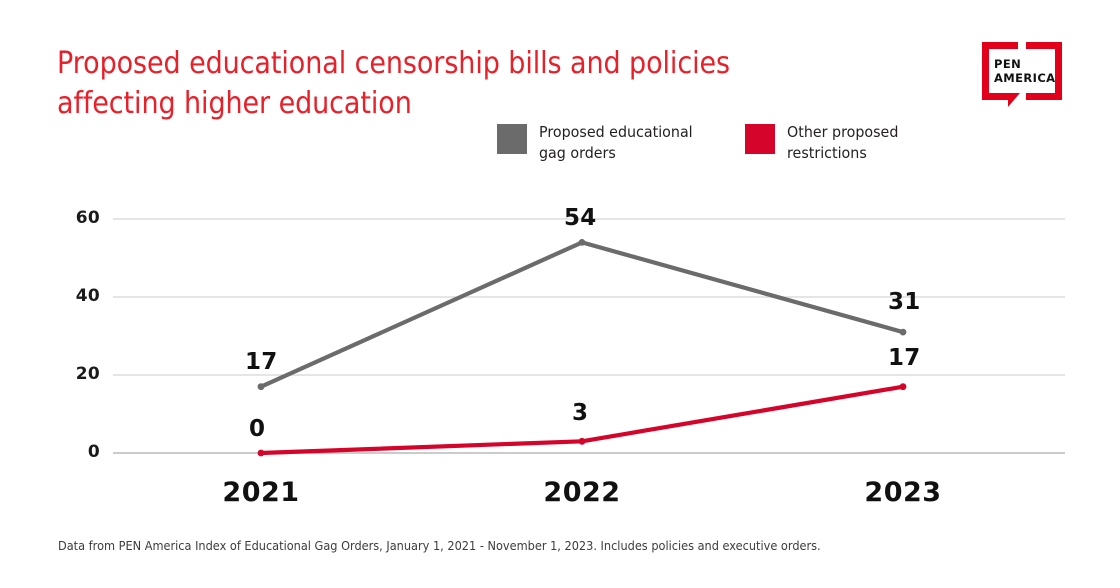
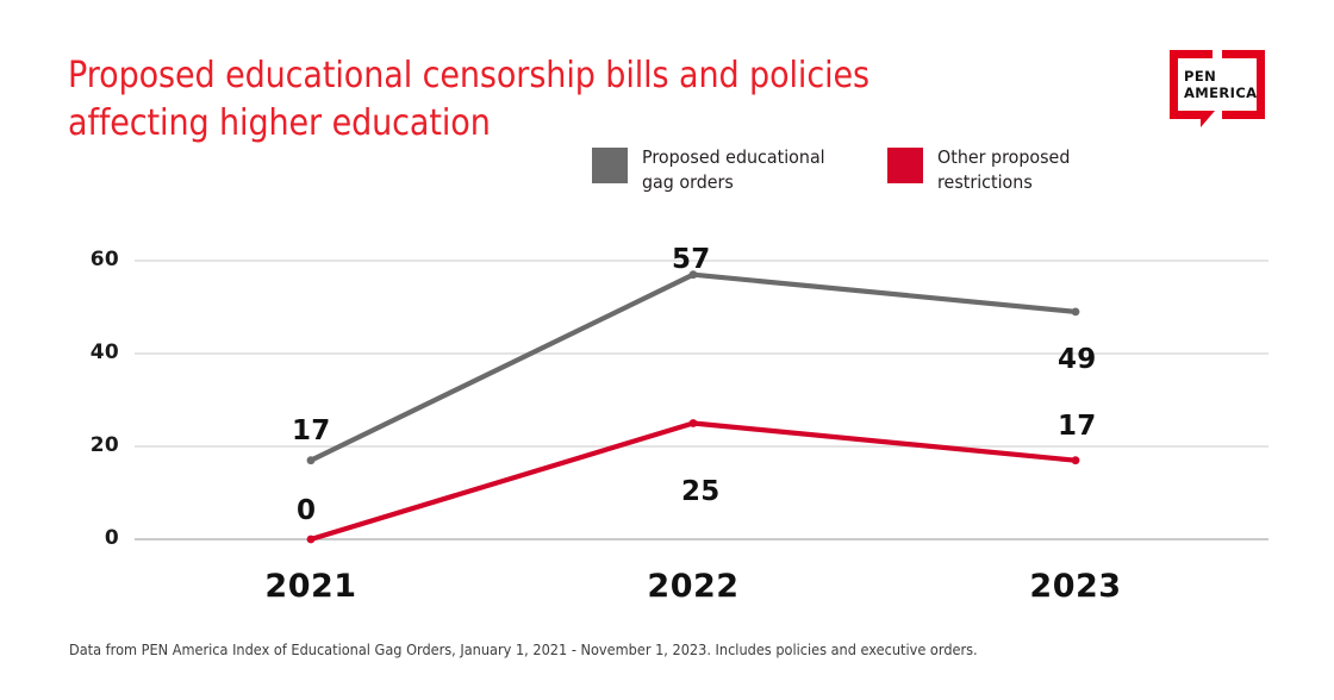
Proposed educational gag orders/2022: 54 -> 57
Other proposed restrictions/2022: 3 -> 25
Proposed educational gag orders/2023: 31 -> 49
